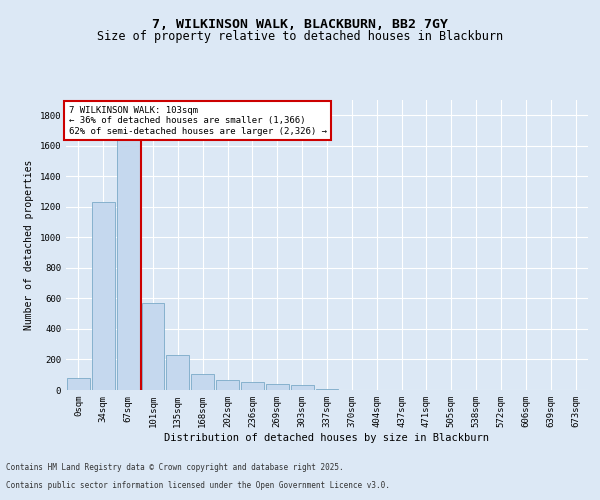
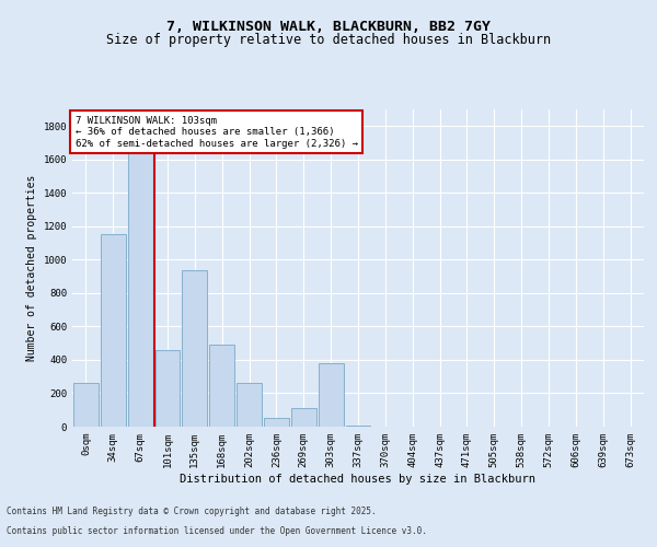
0sqm: 80 -> 260
34sqm: 1230 -> 1150
101sqm: 570 -> 460
135sqm: 230 -> 940
168sqm: 100 -> 490
202sqm: 60 -> 260
269sqm: 40 -> 110
303sqm: 30 -> 380
